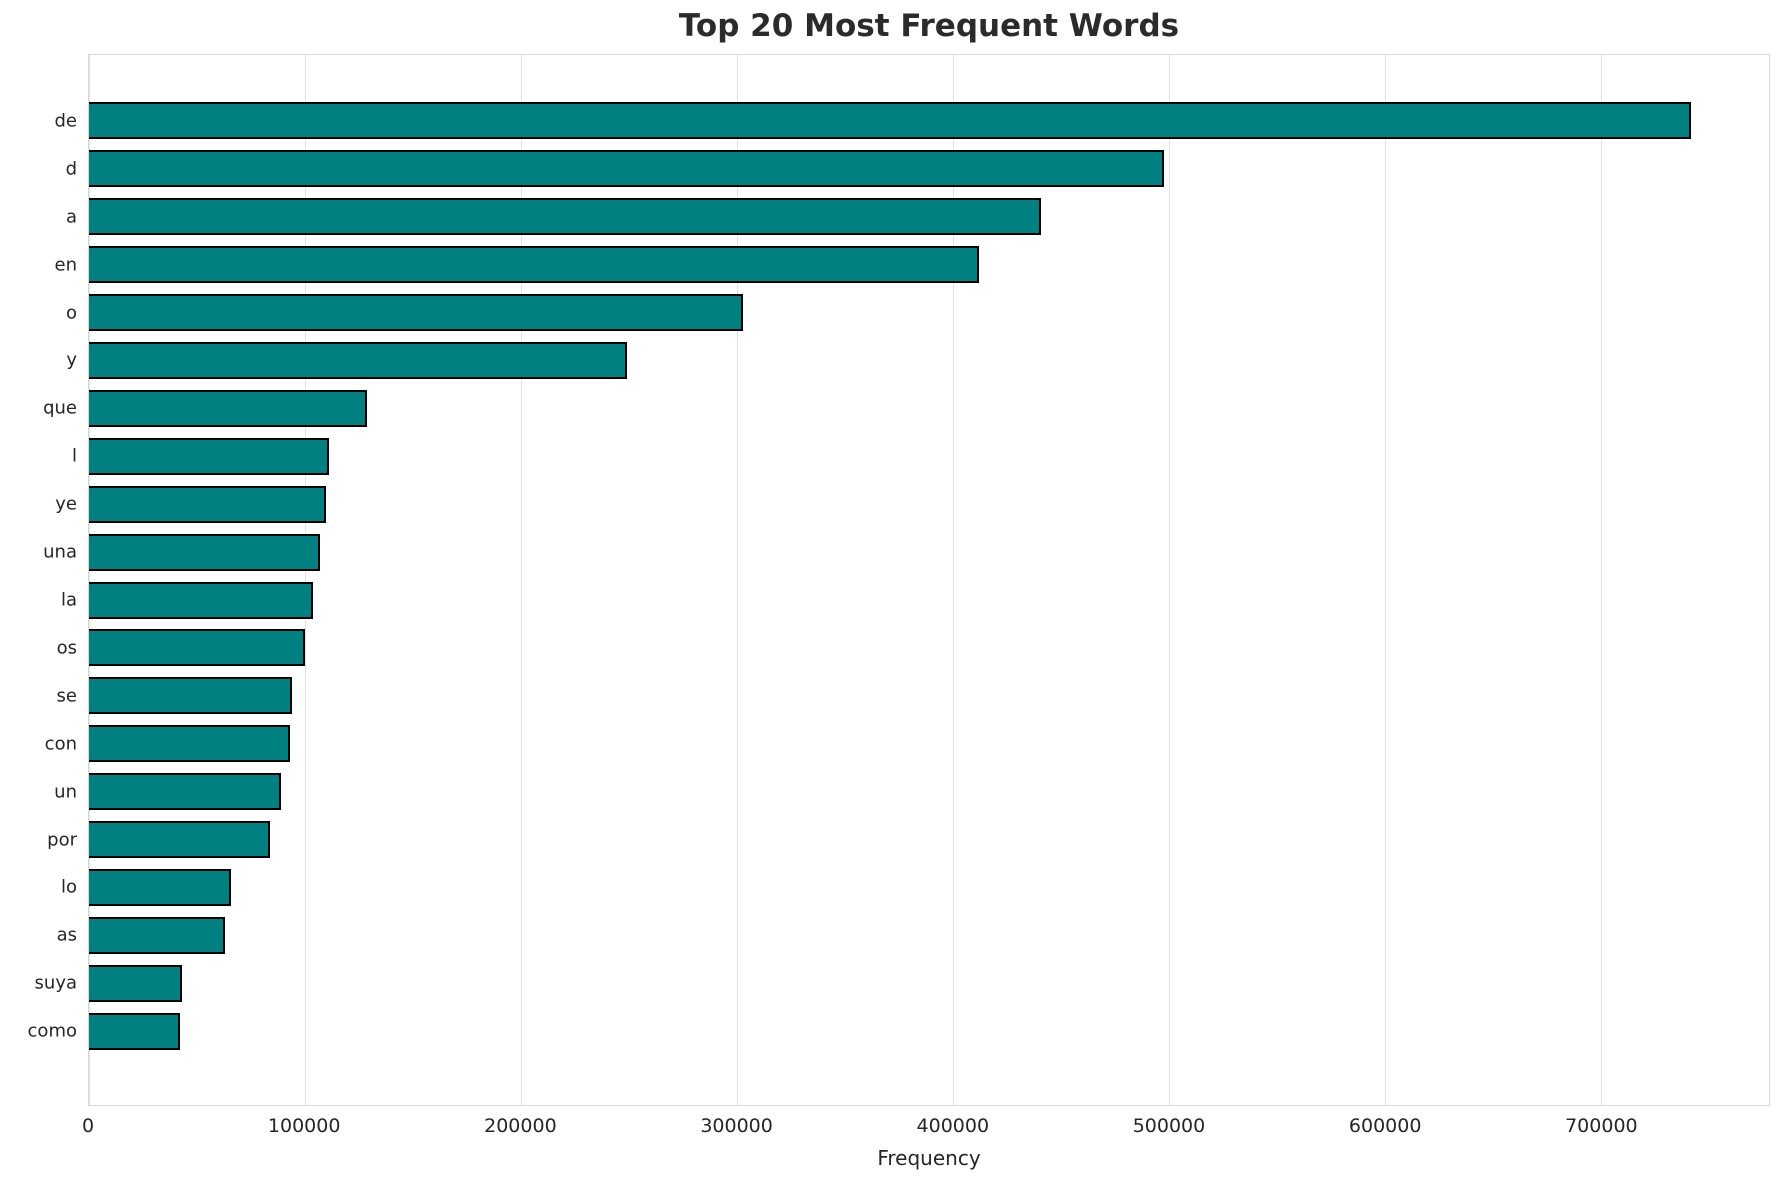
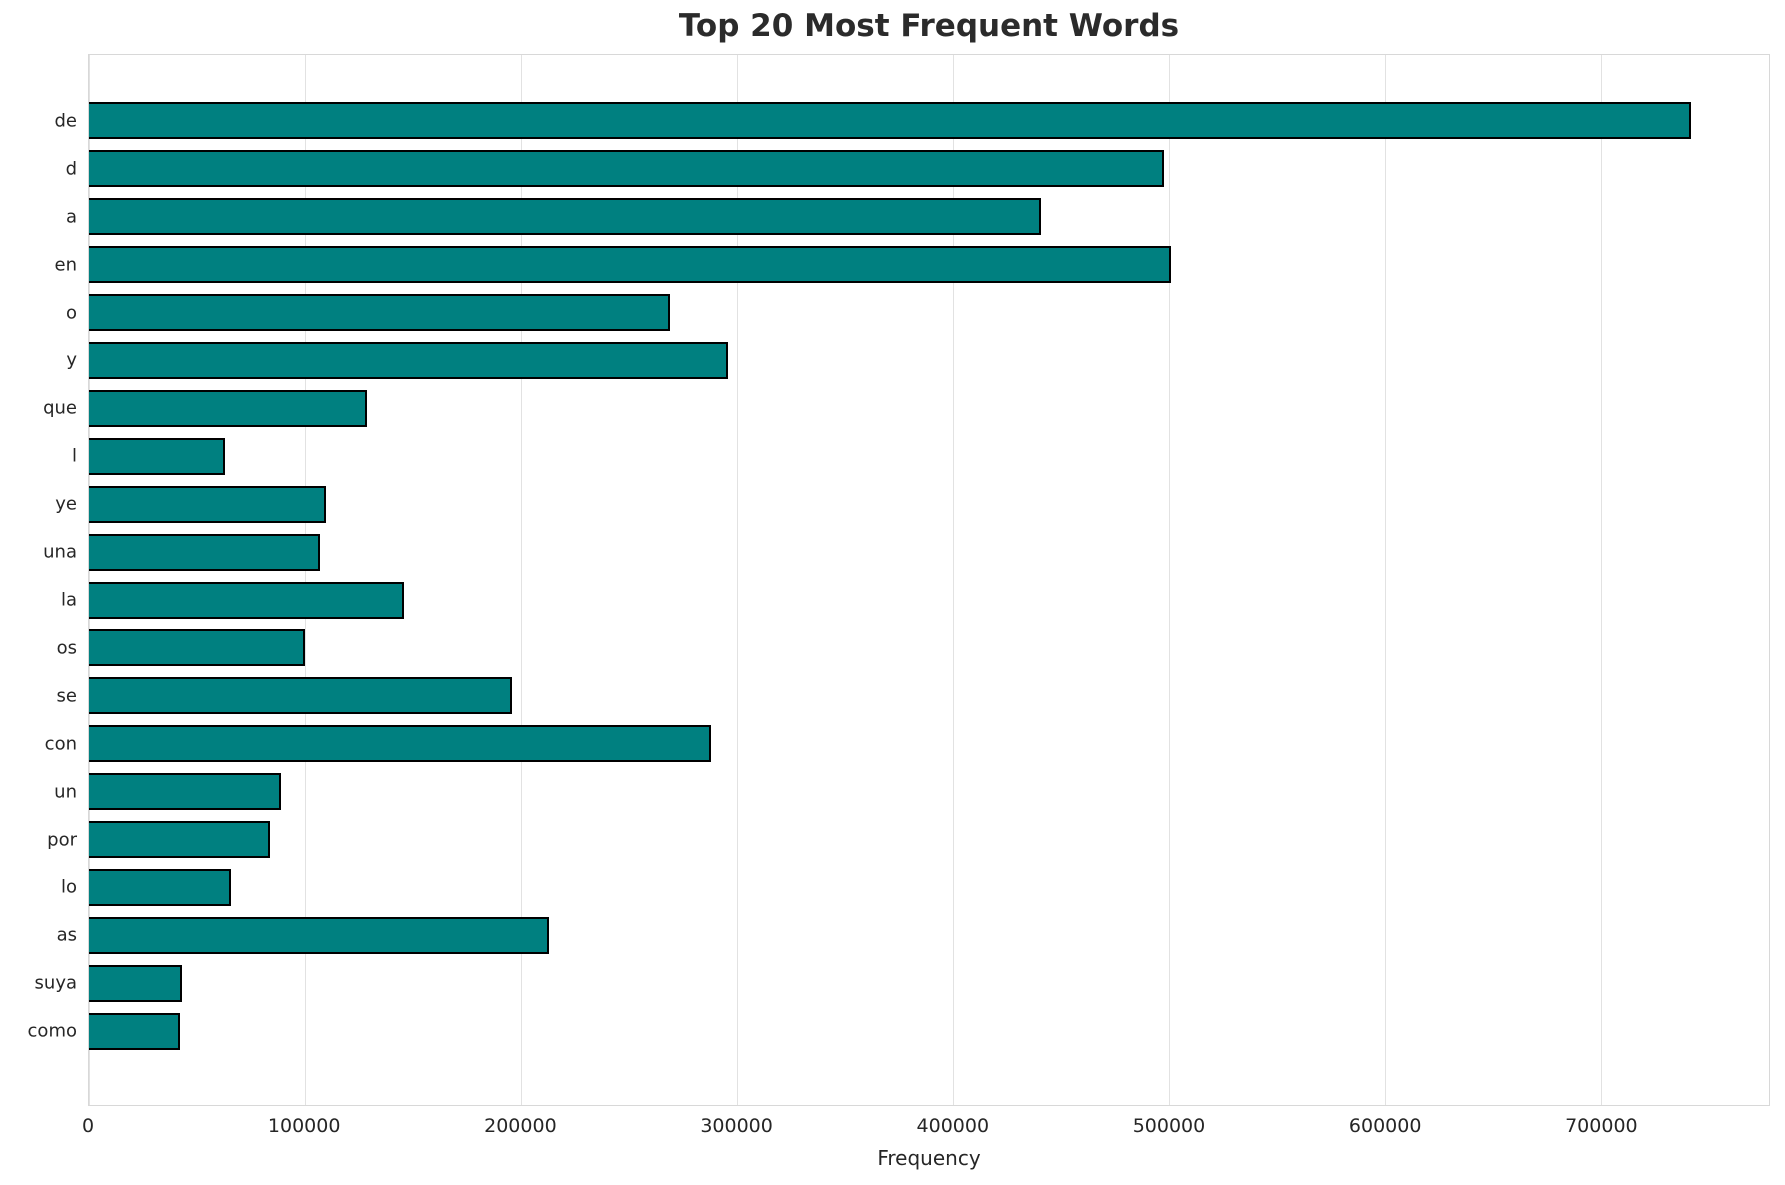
en: 411000 -> 500000
o: 302000 -> 268000
y: 248000 -> 295000
l: 110000 -> 62000
la: 103000 -> 145000
se: 93000 -> 195000
con: 92000 -> 287000
as: 62000 -> 212000
